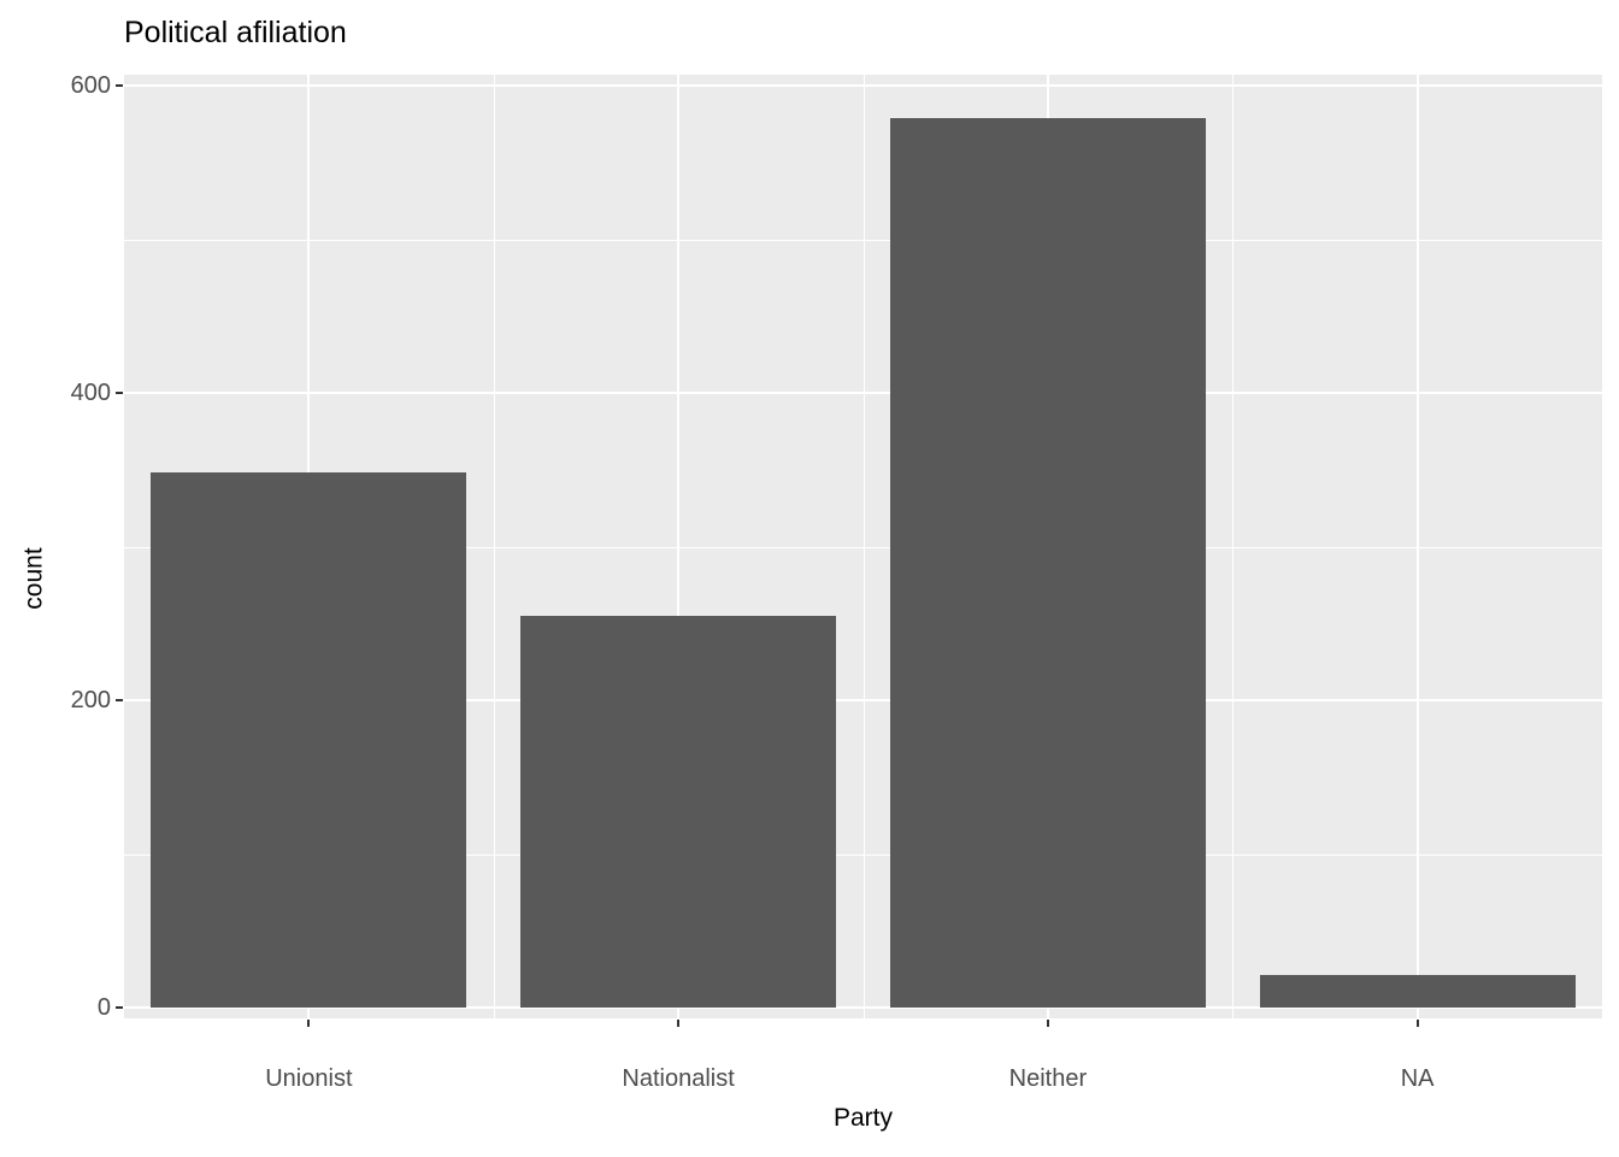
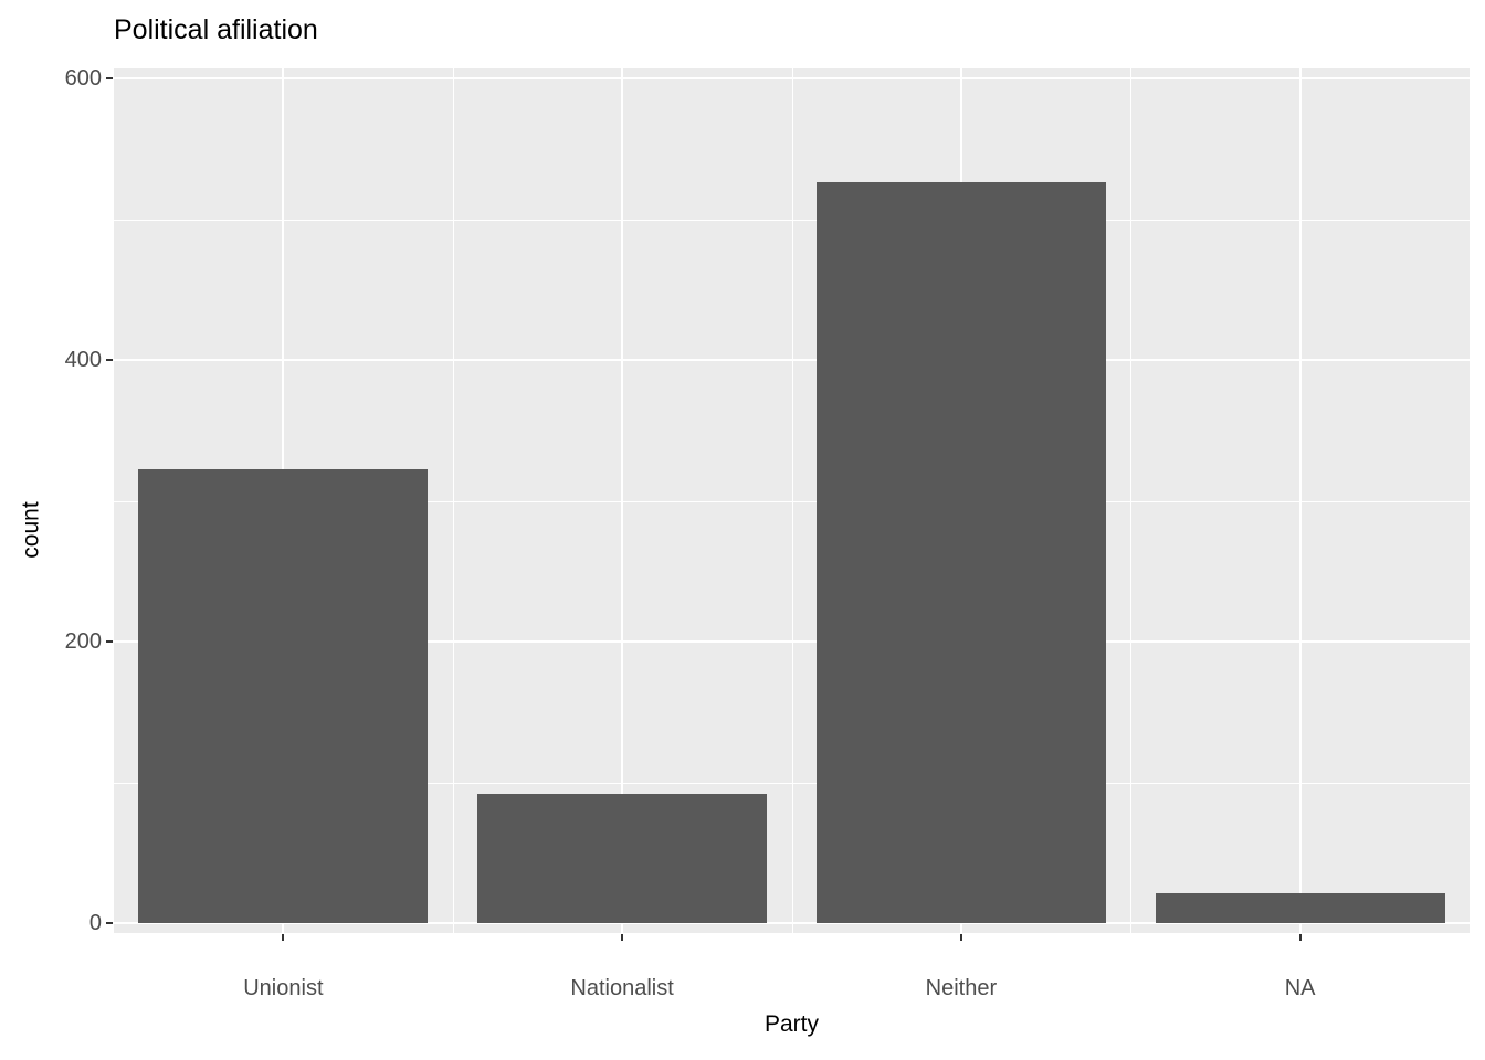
Unionist: 348 -> 322
Nationalist: 255 -> 92
Neither: 579 -> 526
